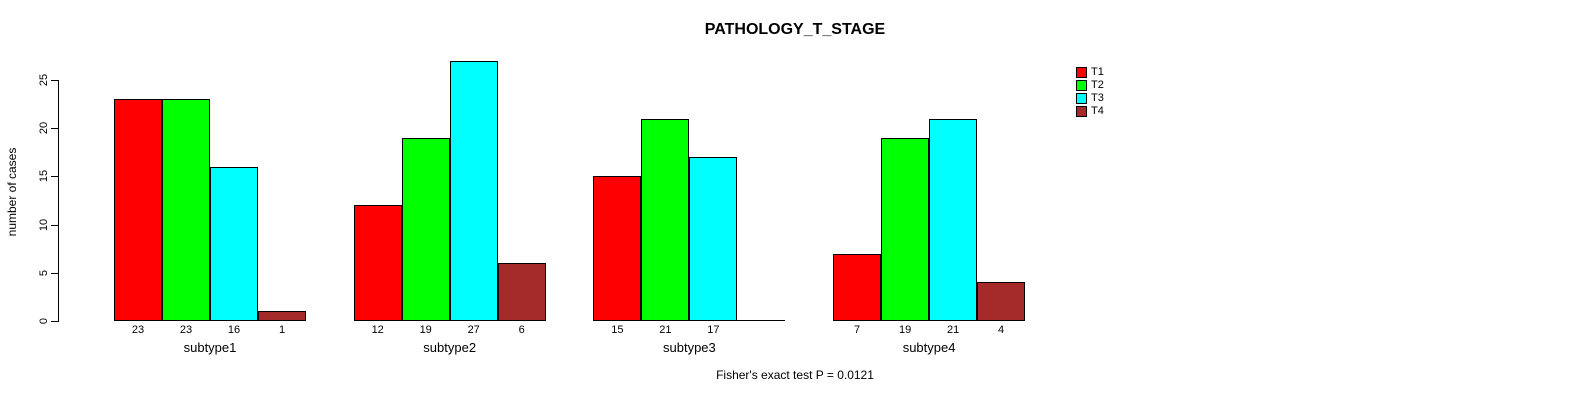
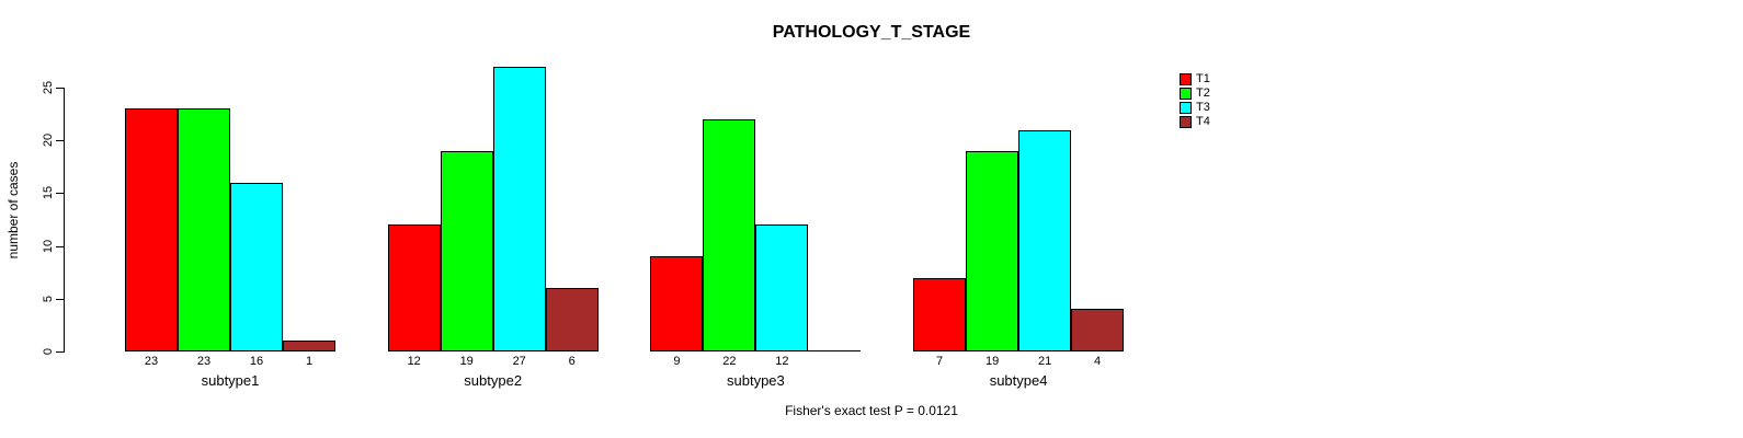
T1/subtype3: 15 -> 9
T2/subtype3: 21 -> 22
T3/subtype3: 17 -> 12
